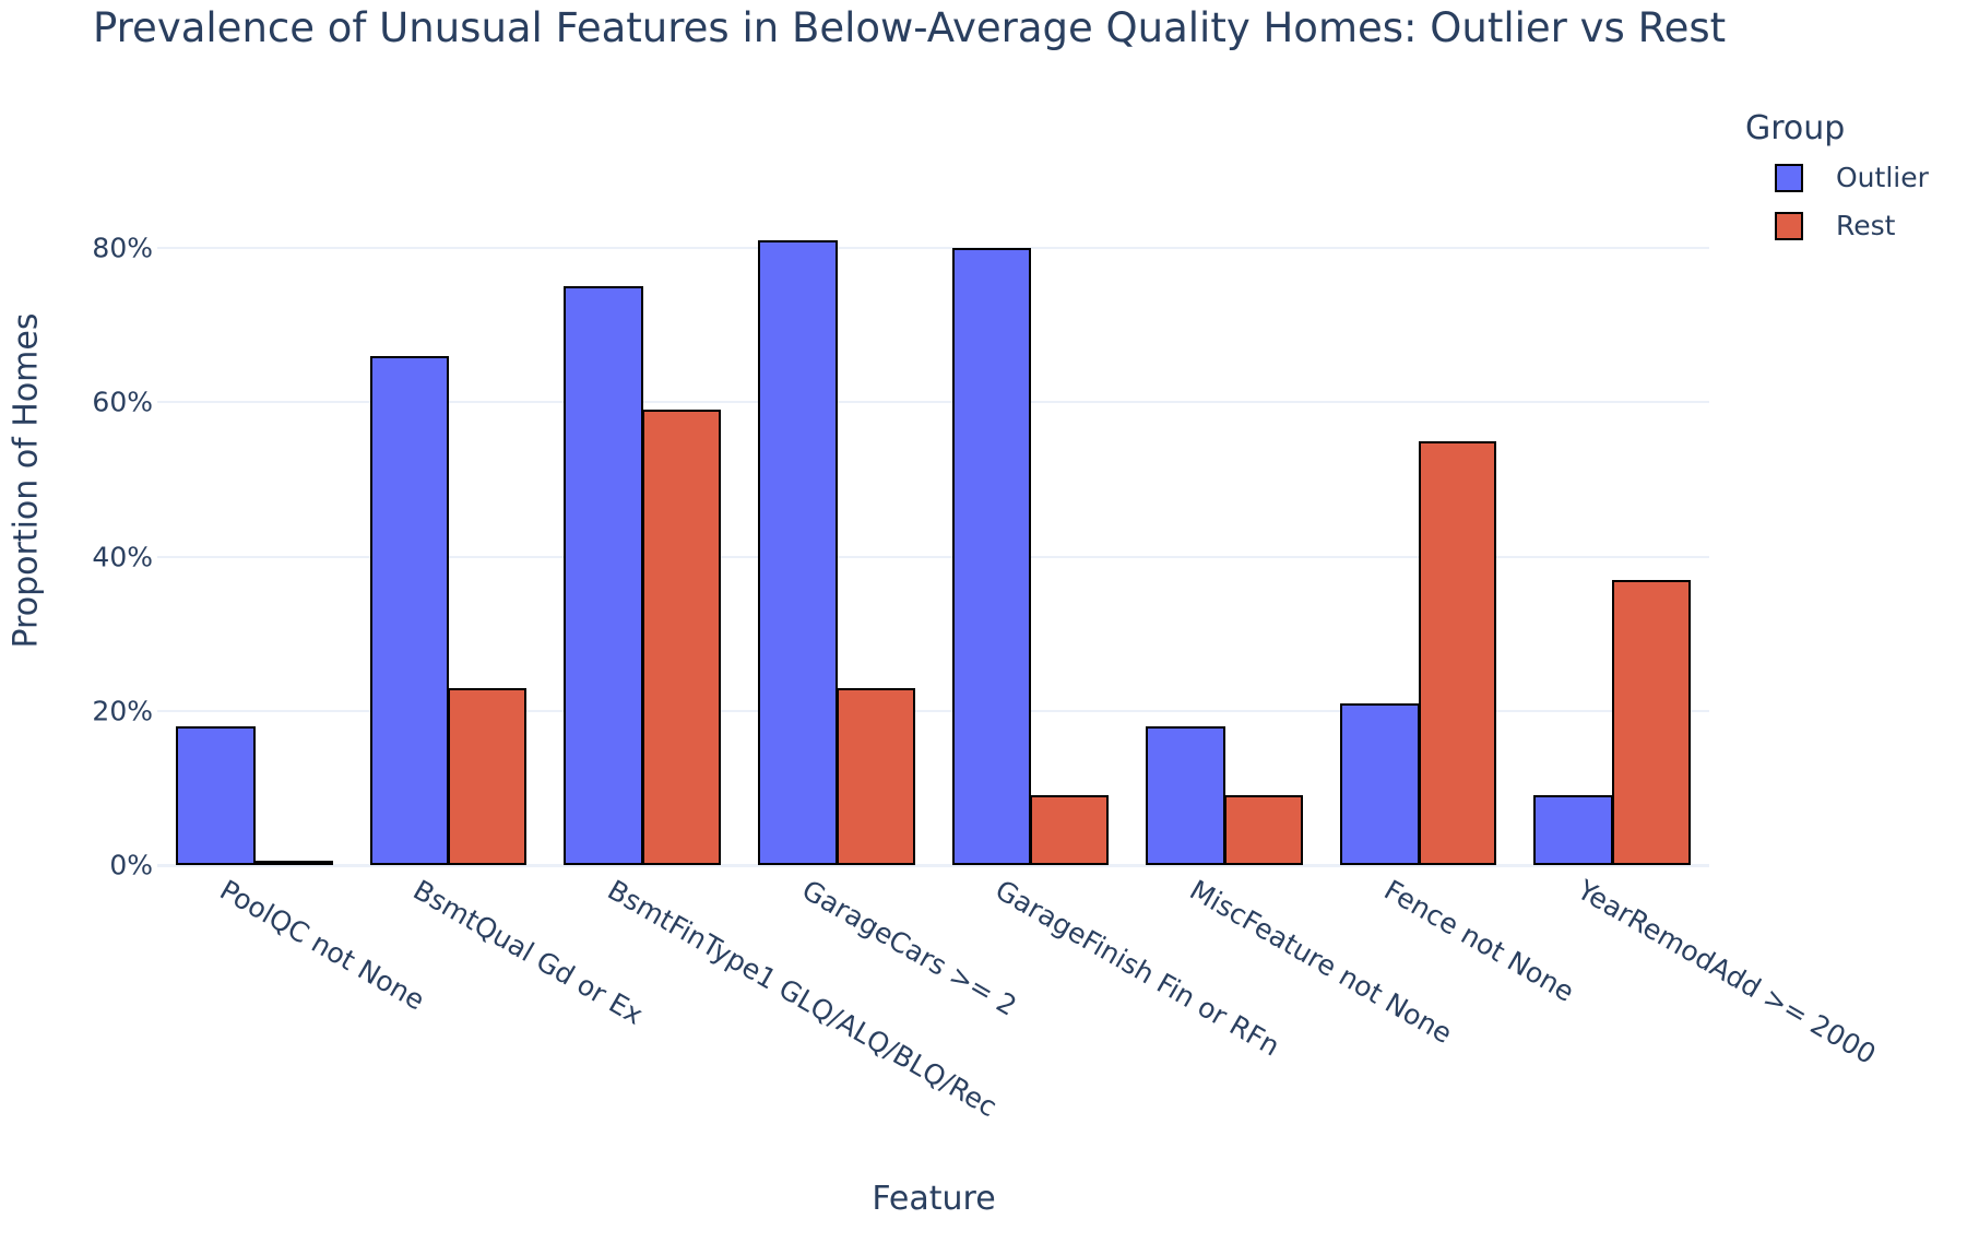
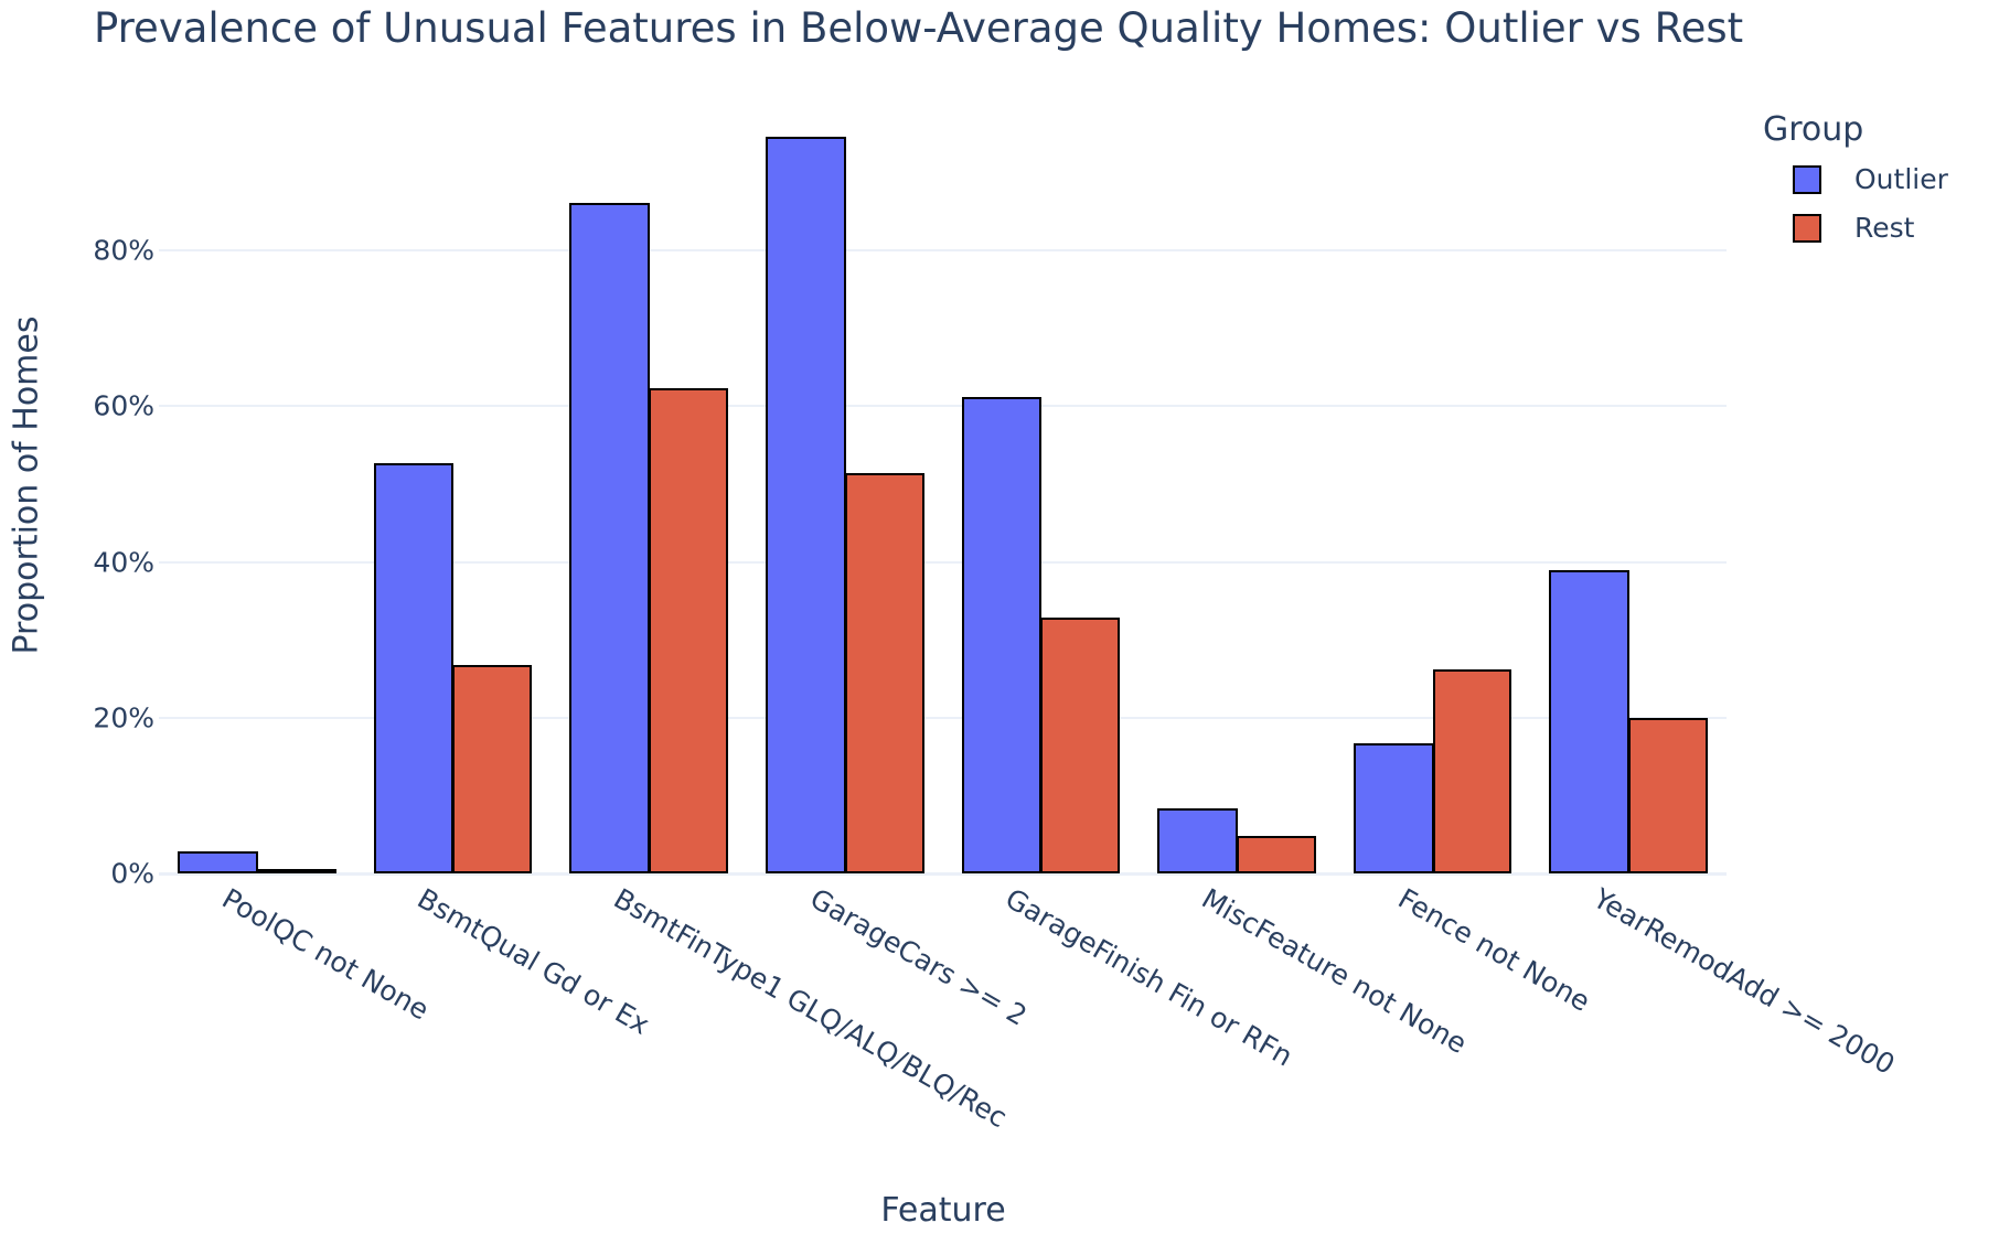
Outlier/PoolQC not None: 18% -> 3%
Outlier/BsmtQual Gd or Ex: 66% -> 53%
Rest/BsmtQual Gd or Ex: 23% -> 27%
Outlier/BsmtFinType1 GLQ/ALQ/BLQ/Rec: 75% -> 86%
Rest/BsmtFinType1 GLQ/ALQ/BLQ/Rec: 59% -> 62%
Outlier/GarageCars >= 2: 81% -> 95%
Rest/GarageCars >= 2: 23% -> 51%
Outlier/GarageFinish Fin or RFn: 80% -> 61%
Rest/GarageFinish Fin or RFn: 9% -> 33%
Outlier/MiscFeature not None: 18% -> 8%
Rest/MiscFeature not None: 9% -> 5%
Outlier/Fence not None: 21% -> 17%
Rest/Fence not None: 55% -> 26%
Outlier/YearRemodAdd >= 2000: 9% -> 39%
Rest/YearRemodAdd >= 2000: 37% -> 20%
